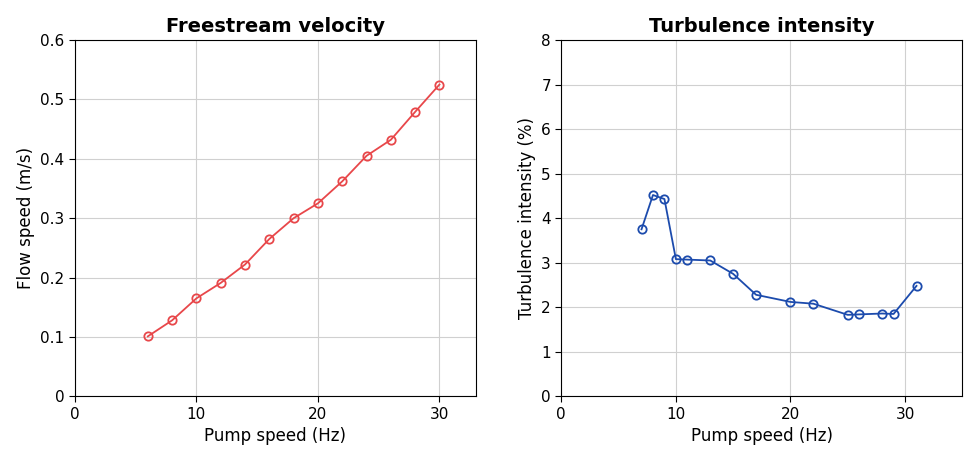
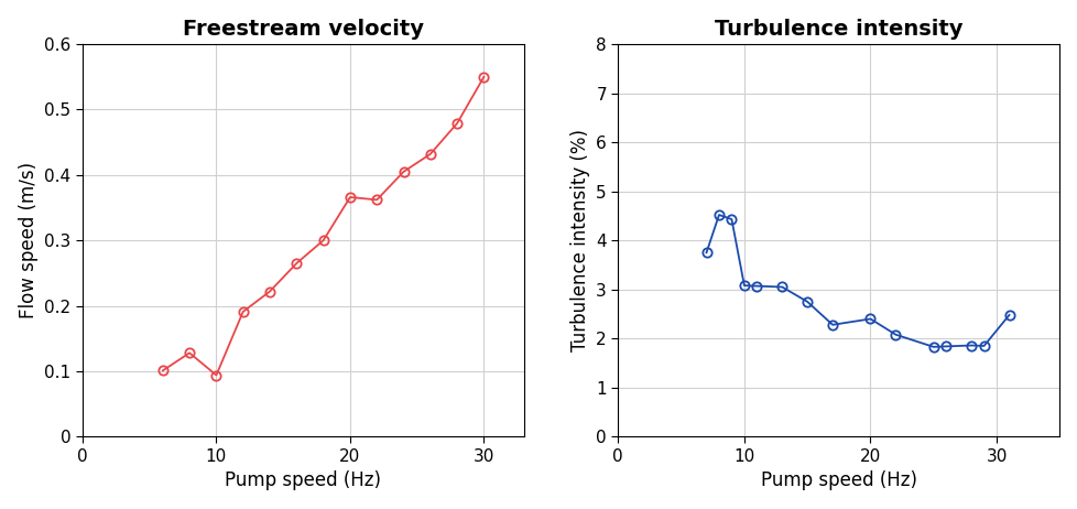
Freestream velocity/10: 0.165 -> 0.094
Freestream velocity/20: 0.325 -> 0.366
Freestream velocity/30: 0.525 -> 0.550
Turbulence intensity/20: 2.12 -> 2.40
